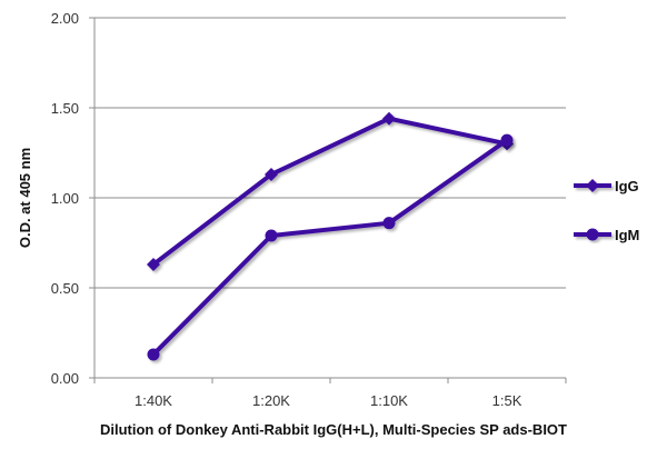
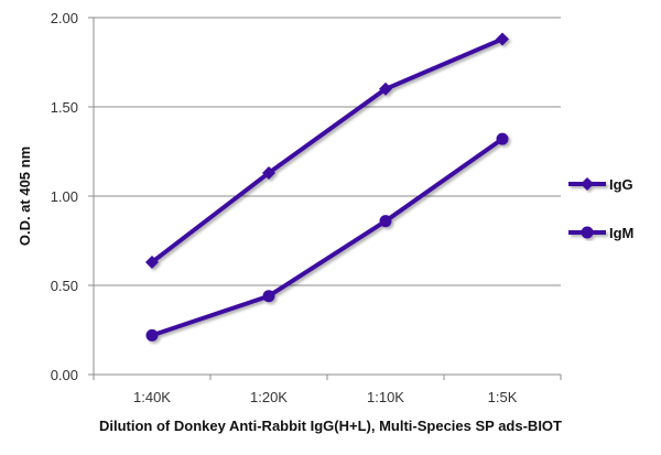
IgM/1:40K: 0.13 -> 0.22
IgM/1:20K: 0.79 -> 0.44
IgG/1:10K: 1.44 -> 1.60
IgG/1:5K: 1.30 -> 1.88
